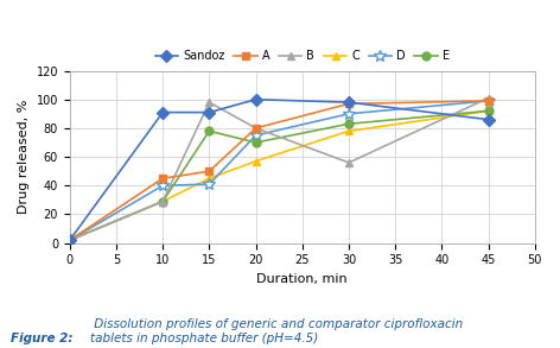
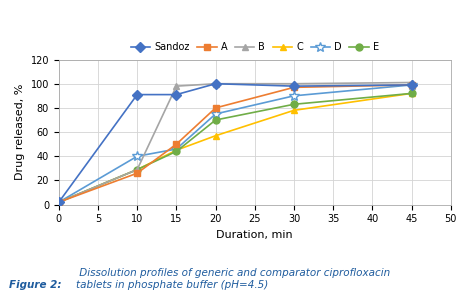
A/10: 45 -> 26
D/15: 41 -> 46
E/15: 78 -> 44
B/20: 80 -> 100
B/30: 56 -> 100
Sandoz/45: 86 -> 99
